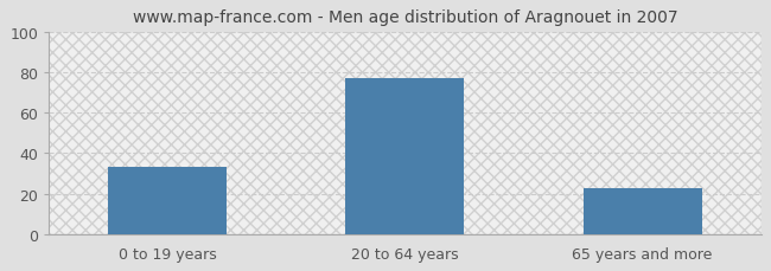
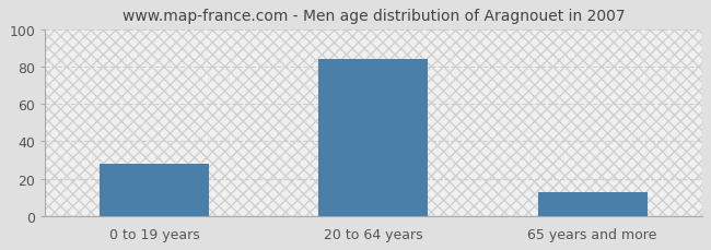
0 to 19 years: 33 -> 28
20 to 64 years: 77 -> 84
65 years and more: 23 -> 13
